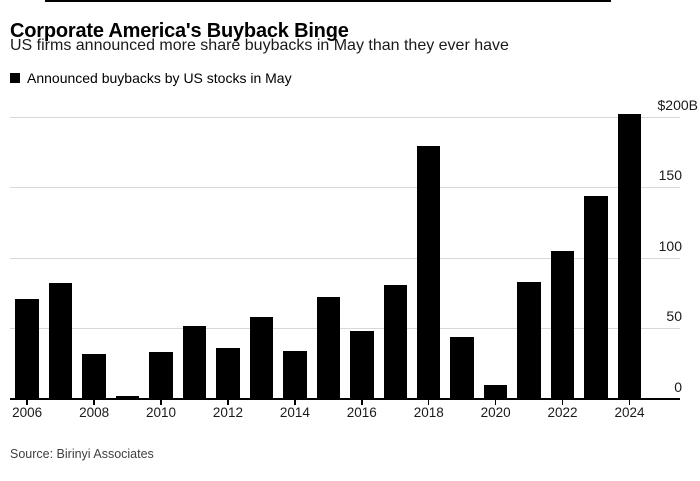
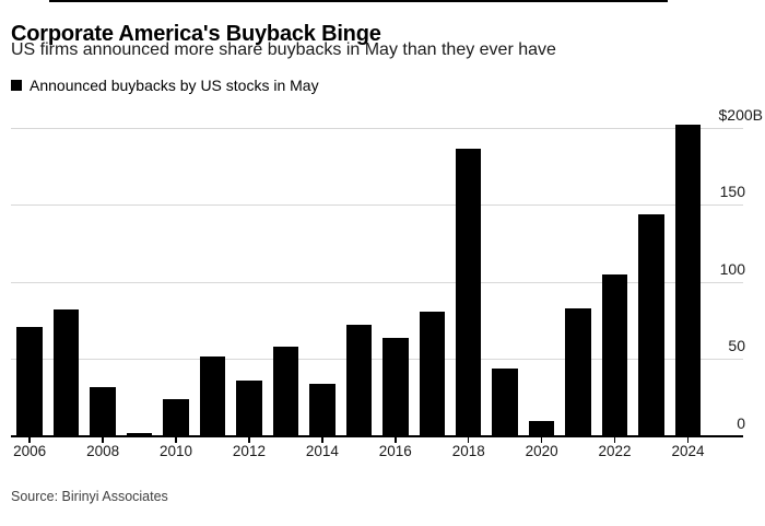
2010: 33 -> 24
2016: 48 -> 64
2018: 179 -> 186
